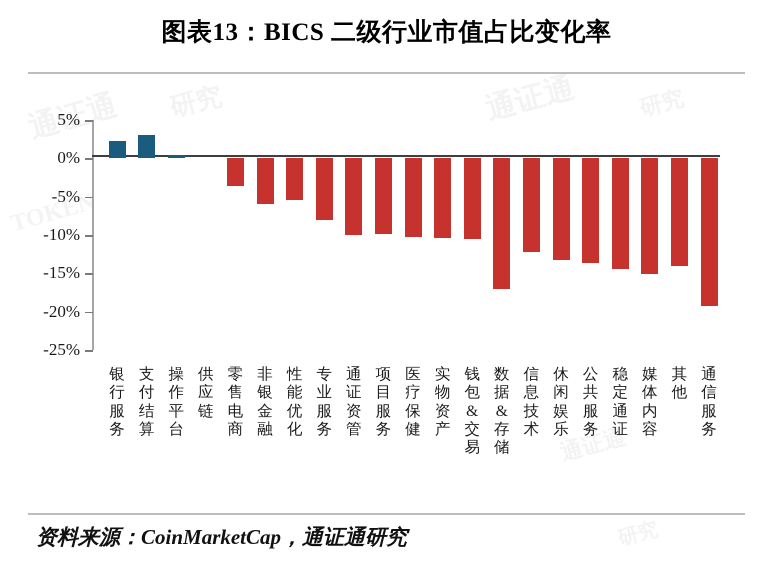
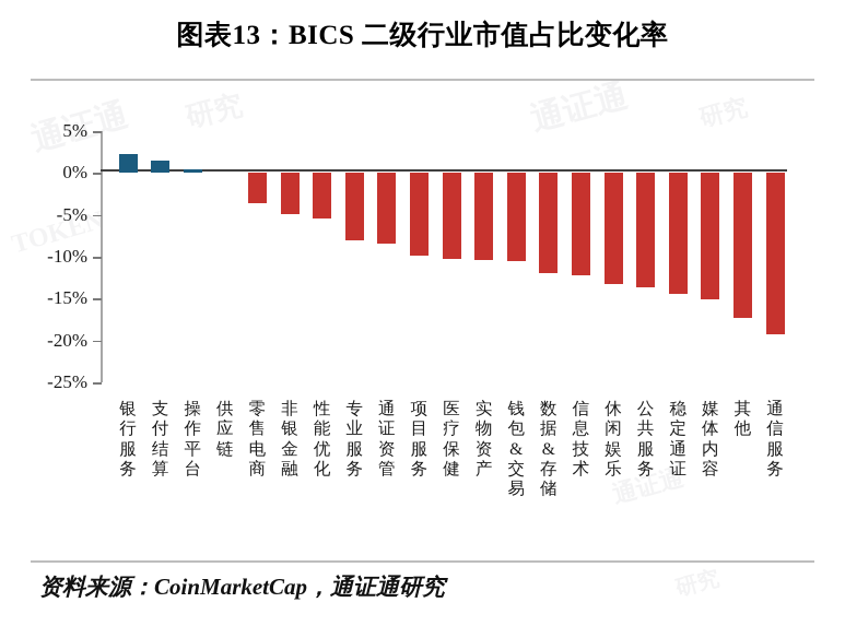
支付结算: 3% -> 2%
非银金融: -6% -> -5%
通证资管: -10% -> -8%
数据&存储: -17% -> -12%
其他: -14% -> -17%
